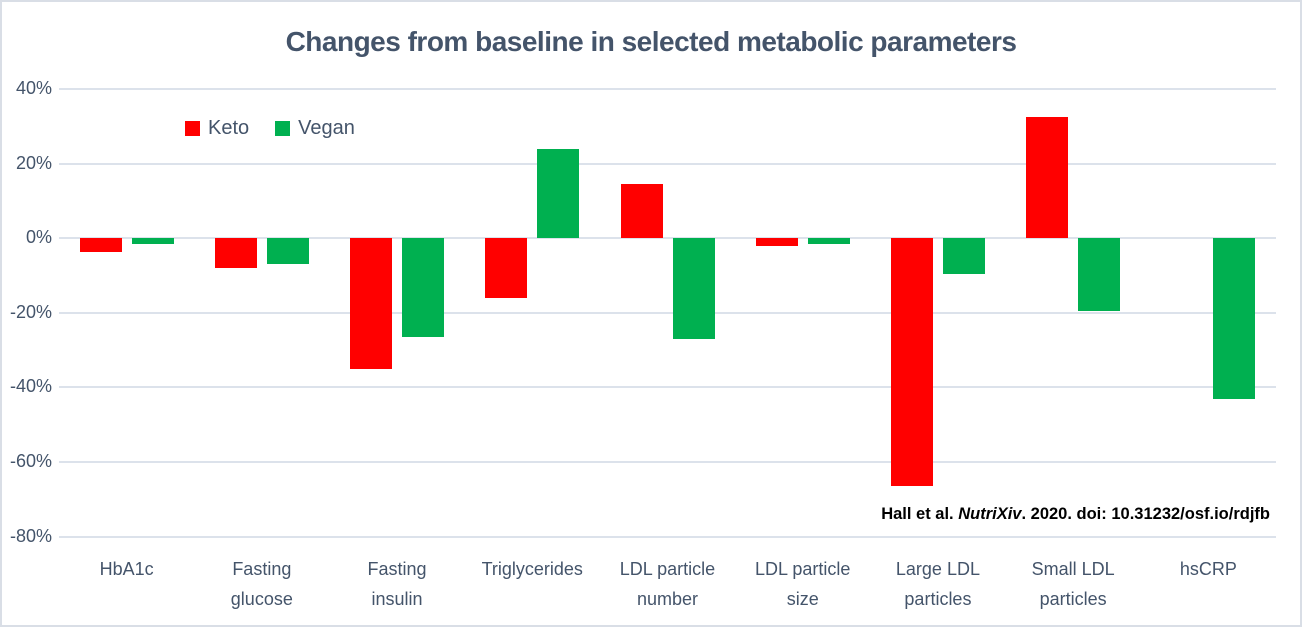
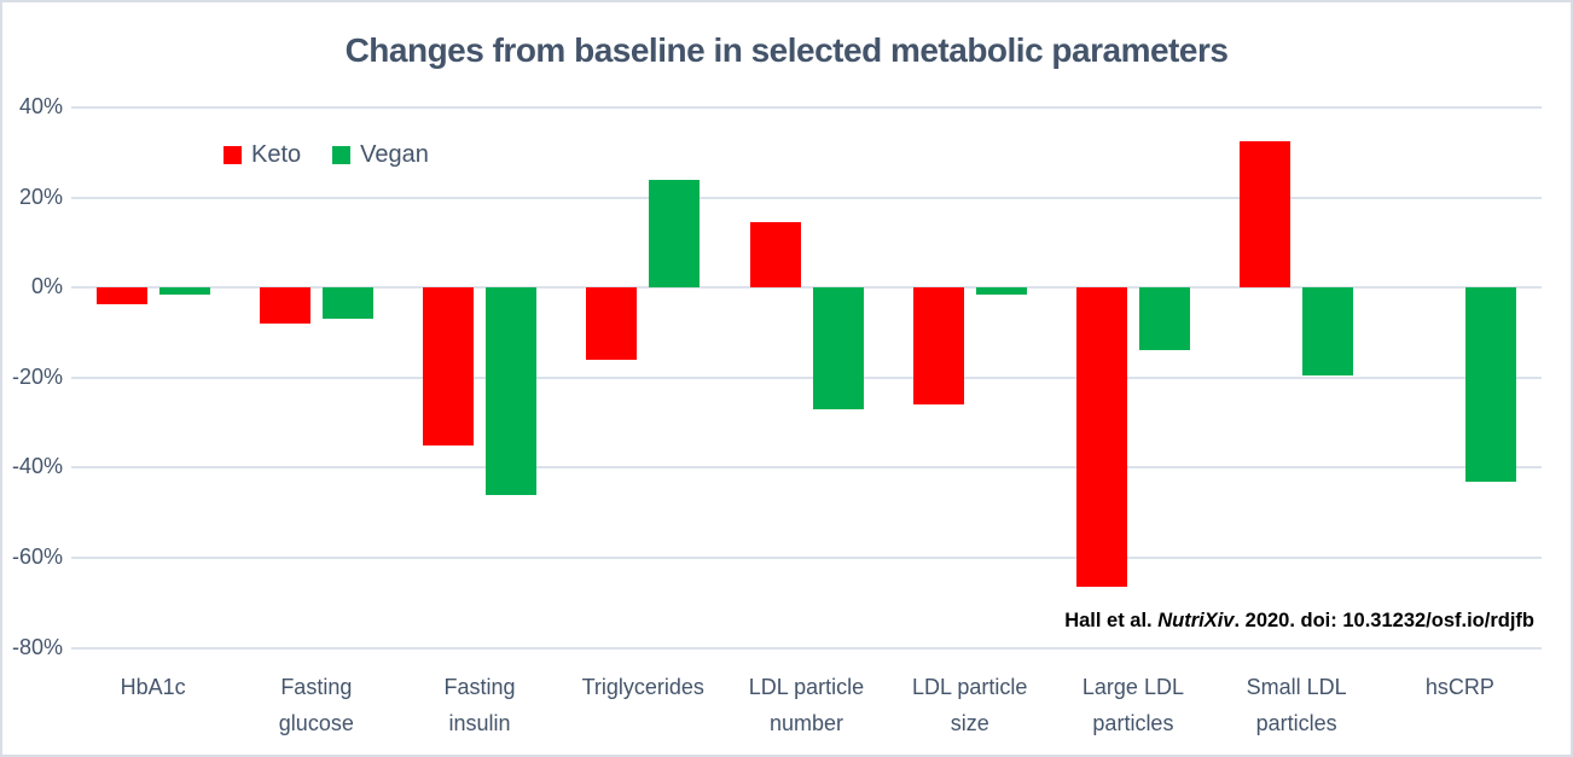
Vegan/Fasting insulin: -26% -> -46%
Keto/LDL particle size: -2% -> -26%
Vegan/Large LDL particles: -10% -> -14%
